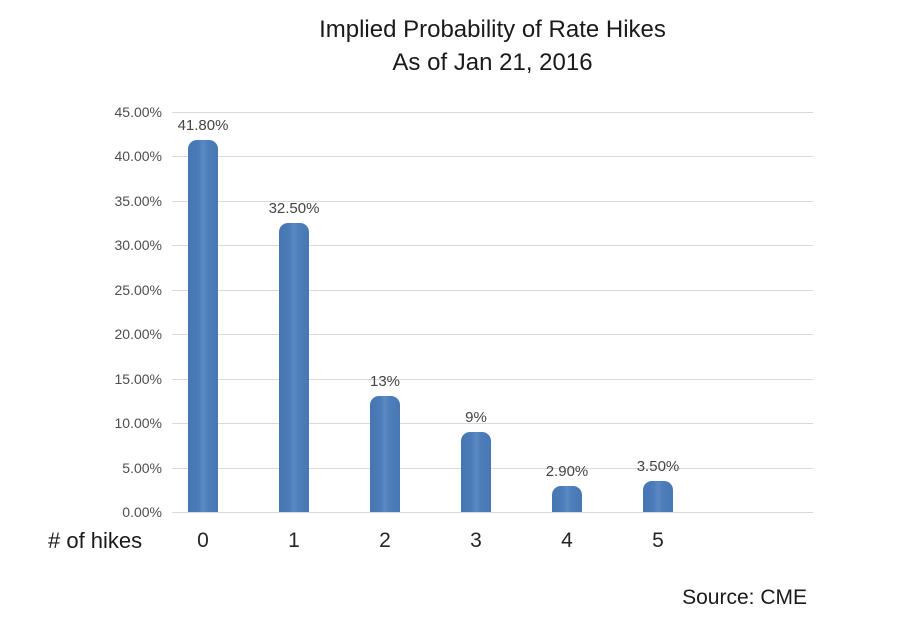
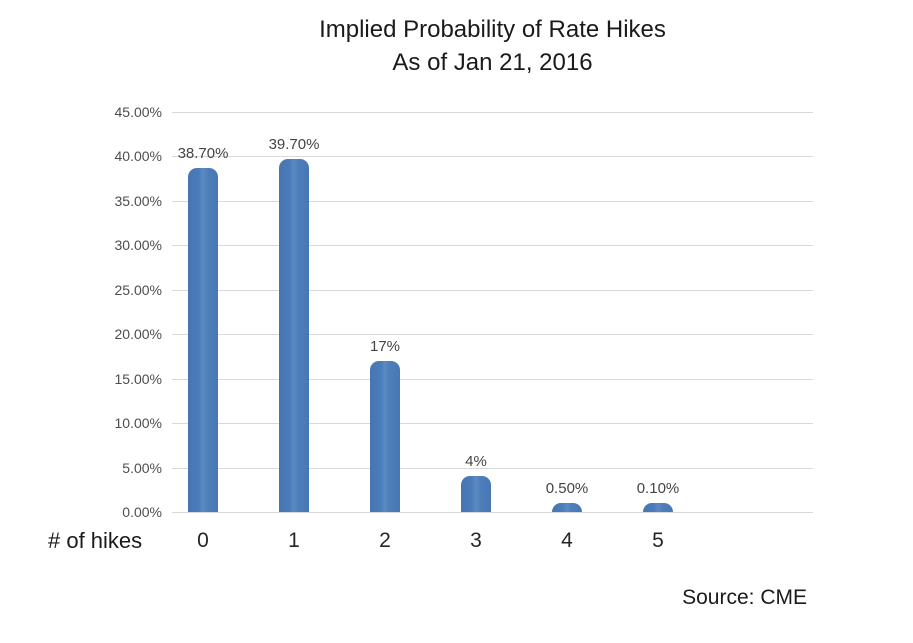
0: 41.80% -> 38.70%
1: 32.50% -> 39.70%
2: 13% -> 17%
3: 9% -> 4%
4: 2.90% -> 0.50%
5: 3.50% -> 0.10%
